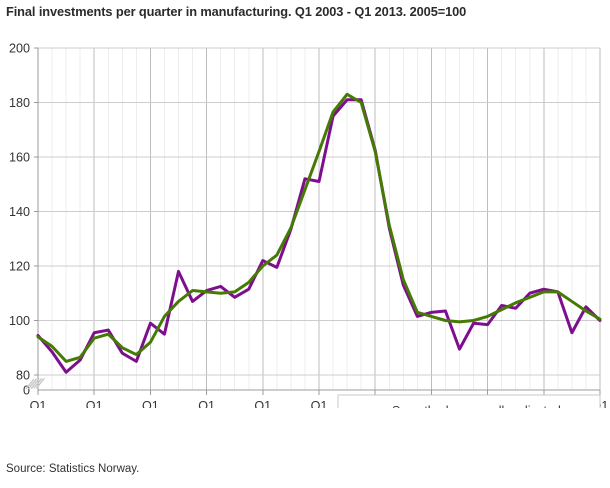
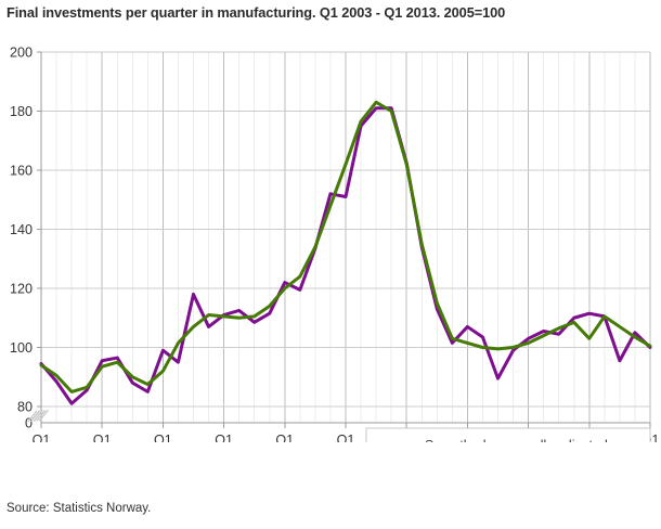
Seasonally adjusted/Q1 2010: 103 -> 107
Seasonally adjusted/Q1 2011: 98 -> 103
Smoothed seasonally adjusted/Q1 2012: 110 -> 103
